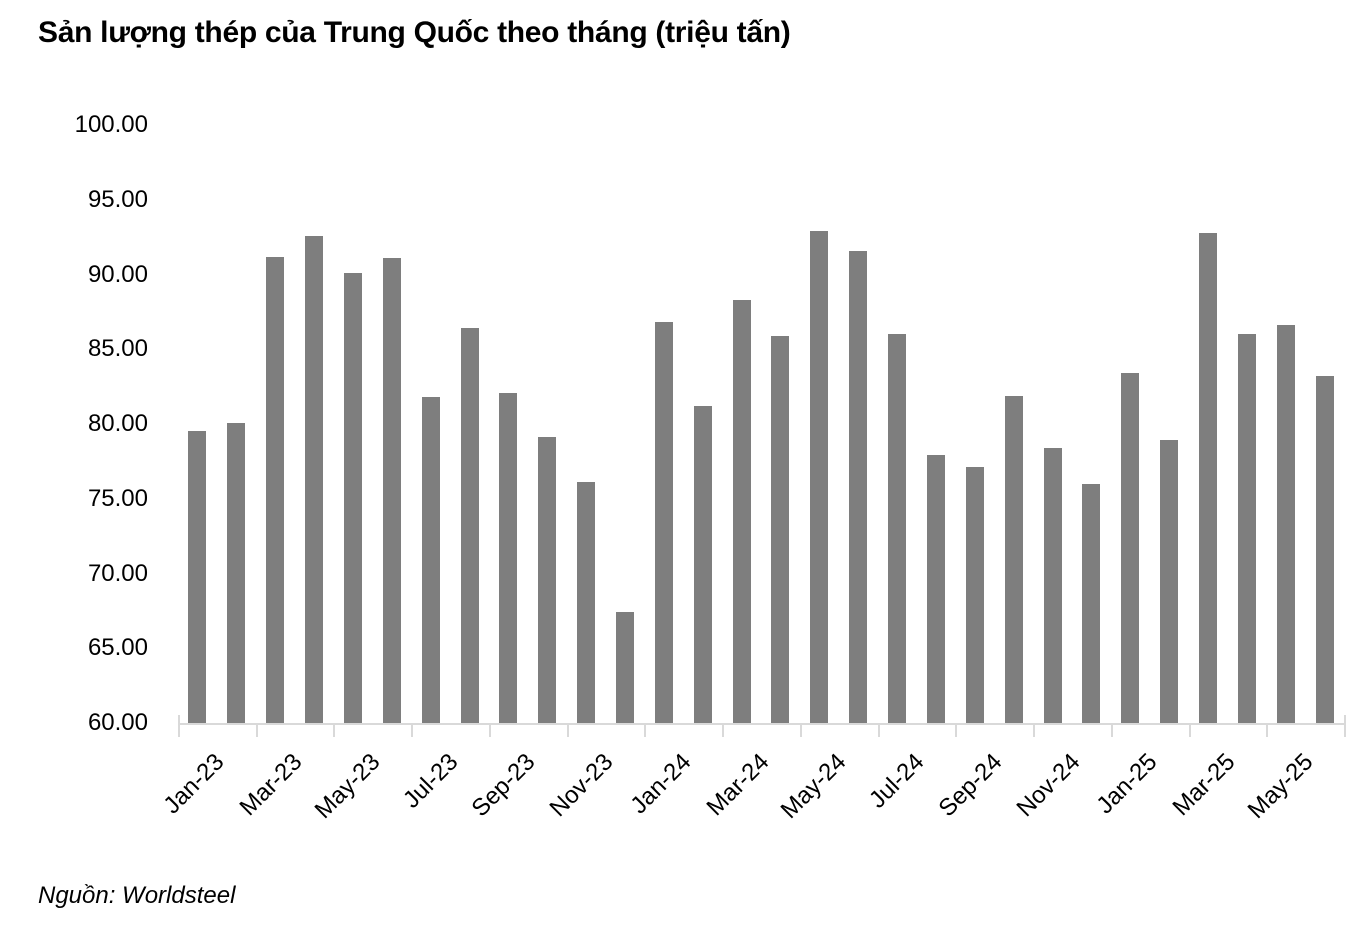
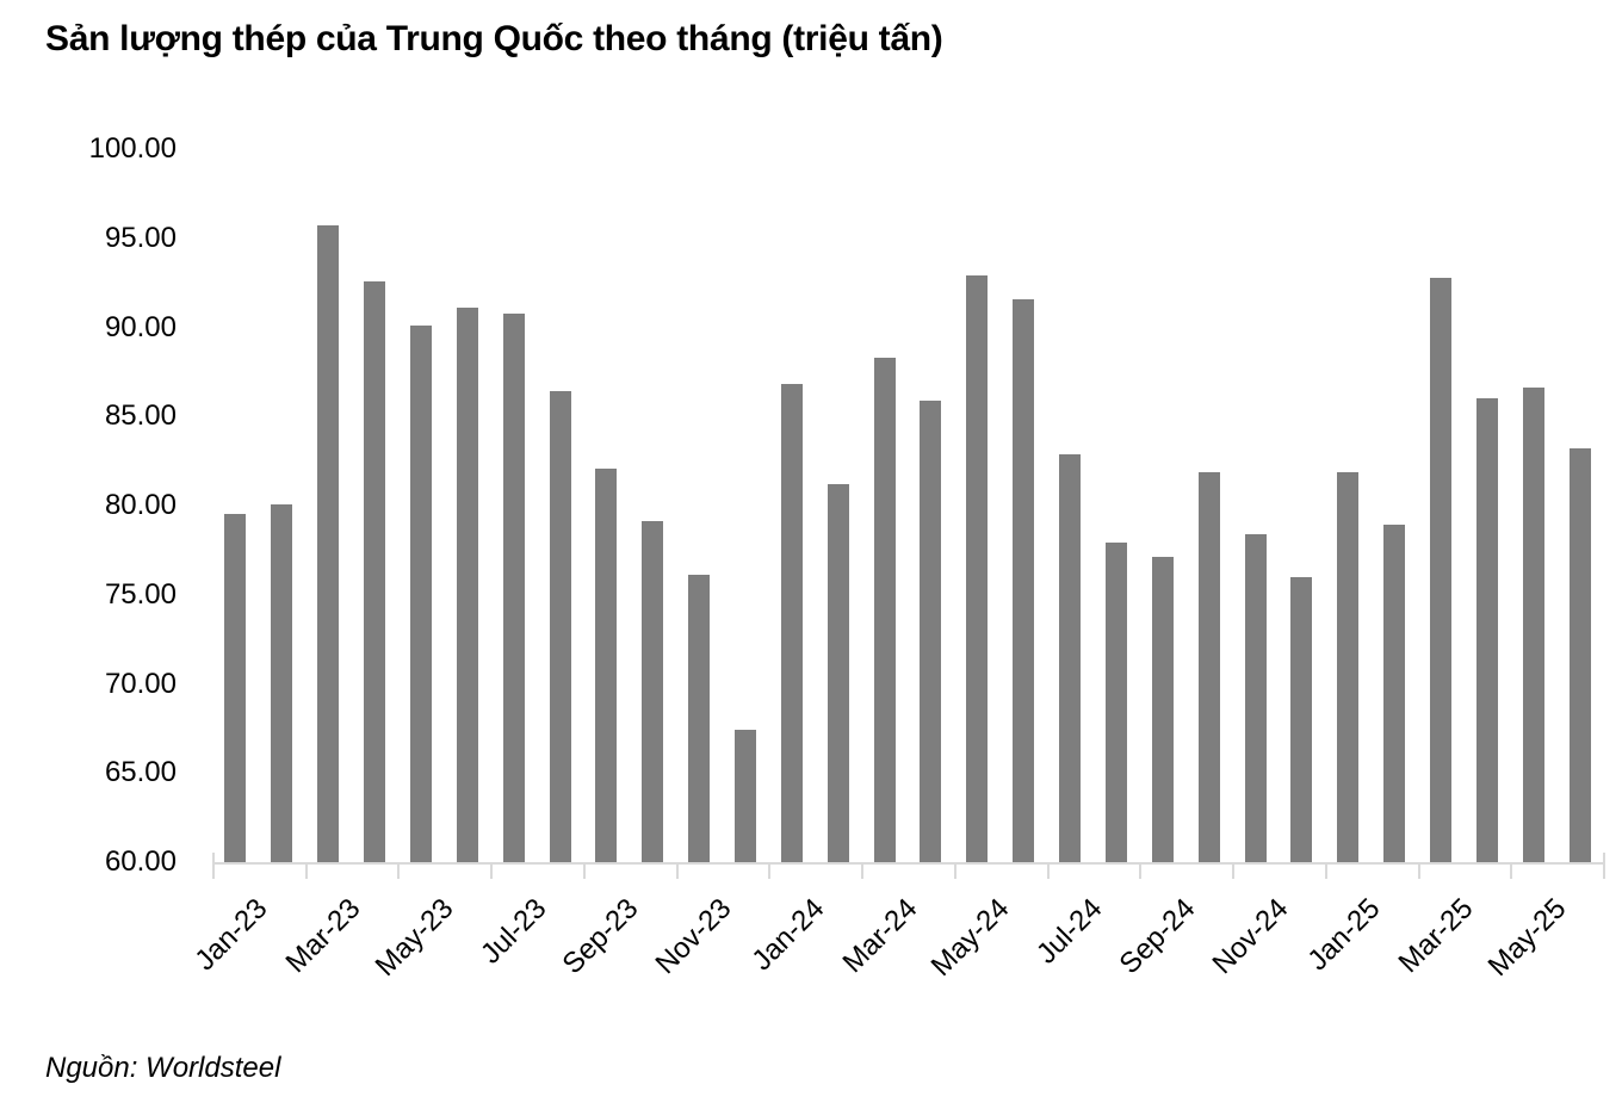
Mar-23: 91.2 -> 95.7
Jul-23: 81.8 -> 90.8
Jul-24: 86.0 -> 82.9
Jan-25: 83.4 -> 81.9
